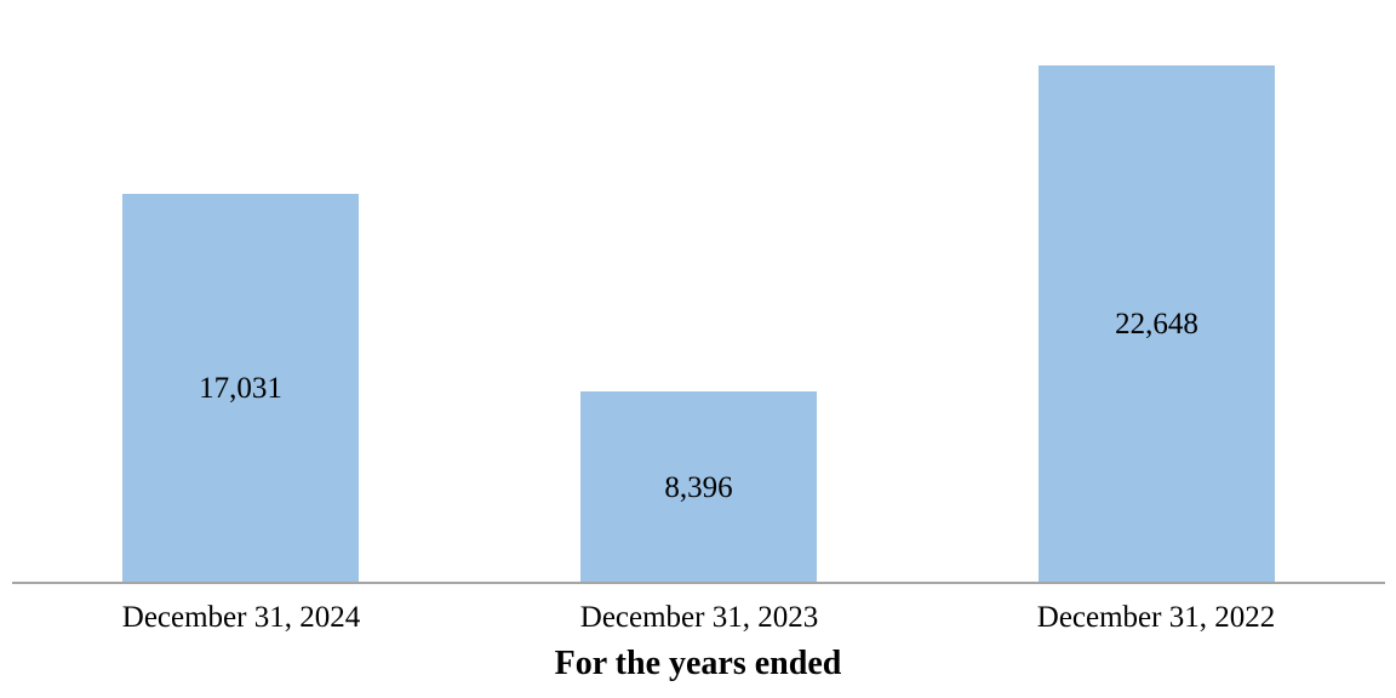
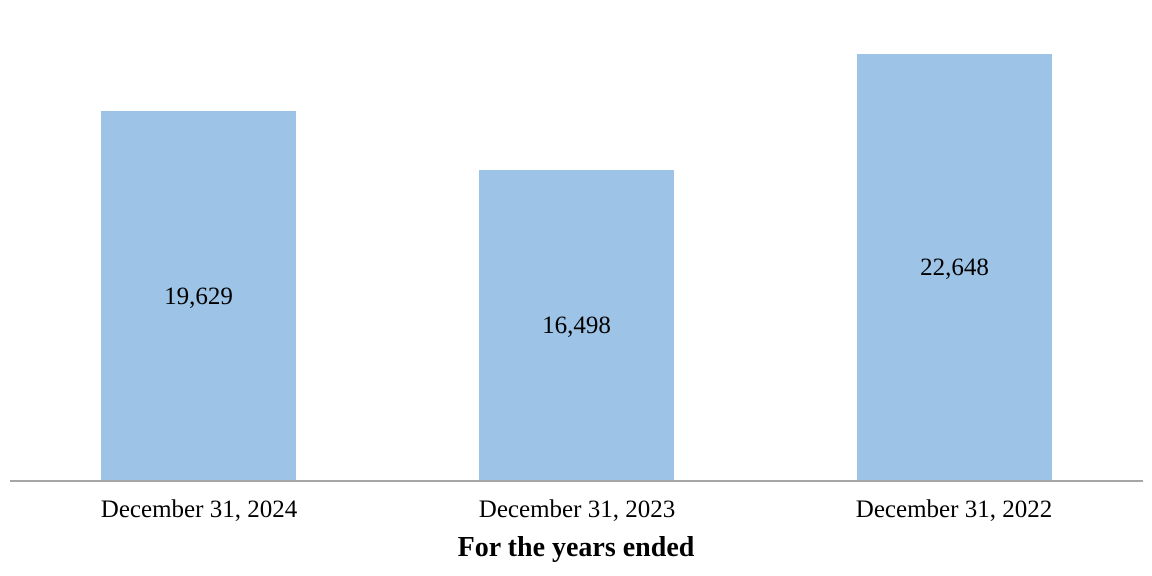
December 31, 2024: 17,031 -> 19,629
December 31, 2023: 8,396 -> 16,498
